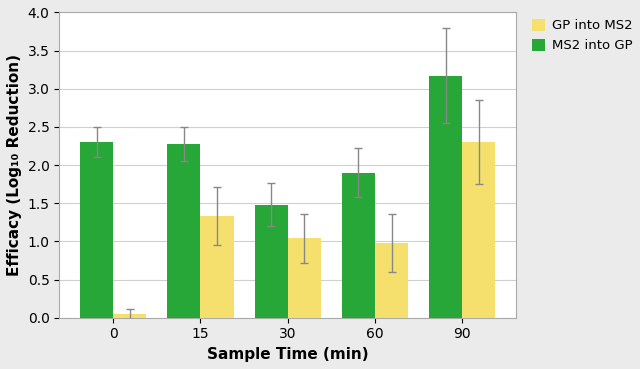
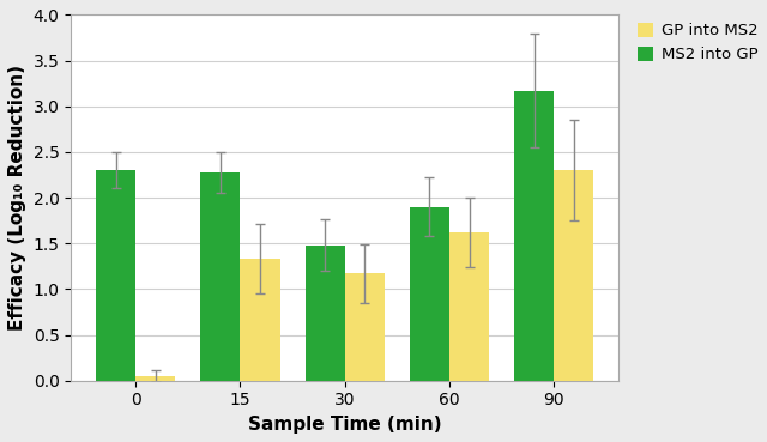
GP into MS2/30: 1.04 -> 1.17
GP into MS2/60: 0.98 -> 1.62
